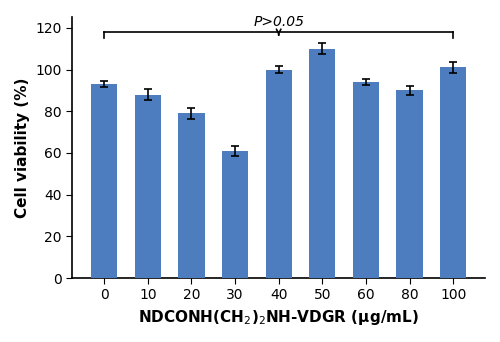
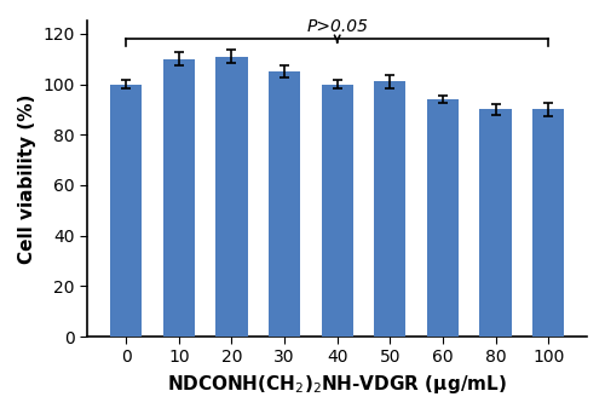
0: 93 -> 100
10: 88 -> 110
20: 79 -> 111
30: 61 -> 105
50: 110 -> 101
100: 101 -> 90
